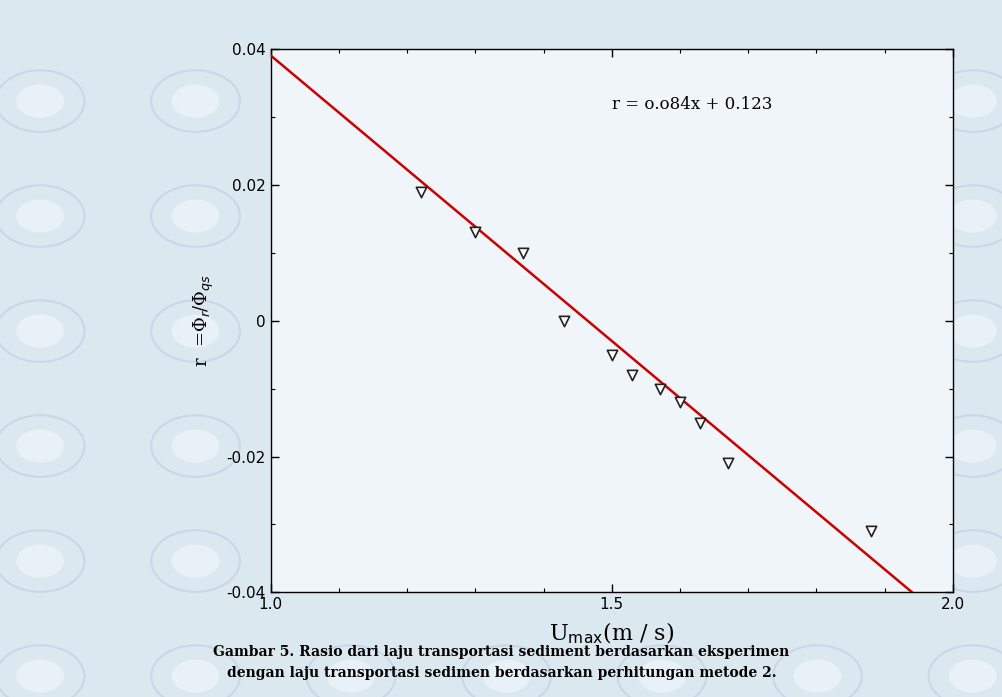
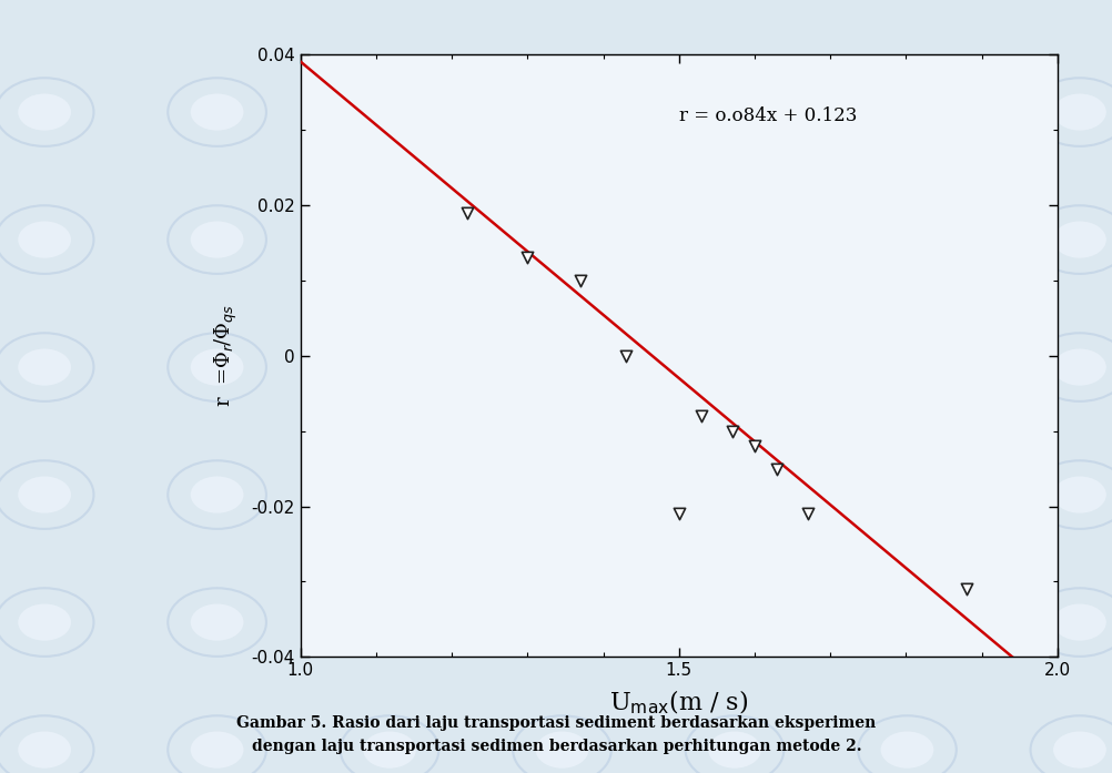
1.5: -0.005 -> -0.021
